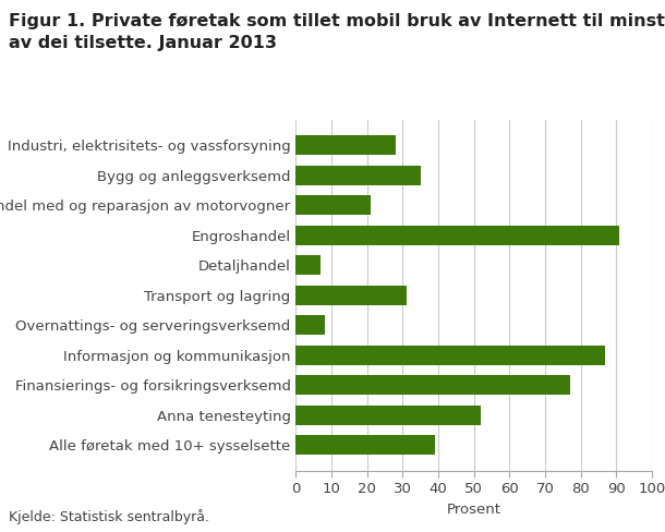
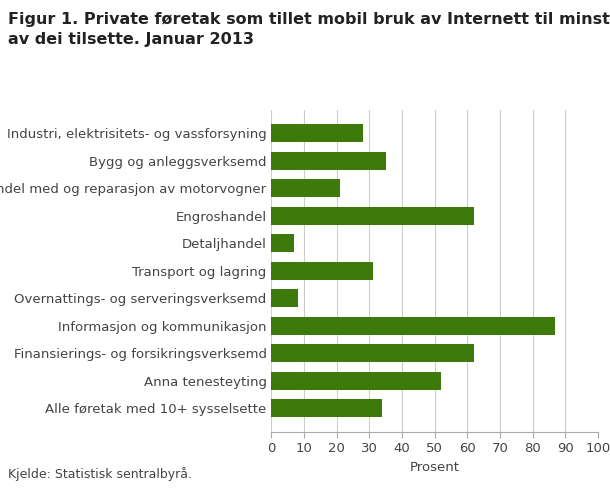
Engroshandel: 91 -> 62
Finansierings- og forsikringsverksemd: 77 -> 62
Alle føretak med 10+ sysselsette: 39 -> 34
